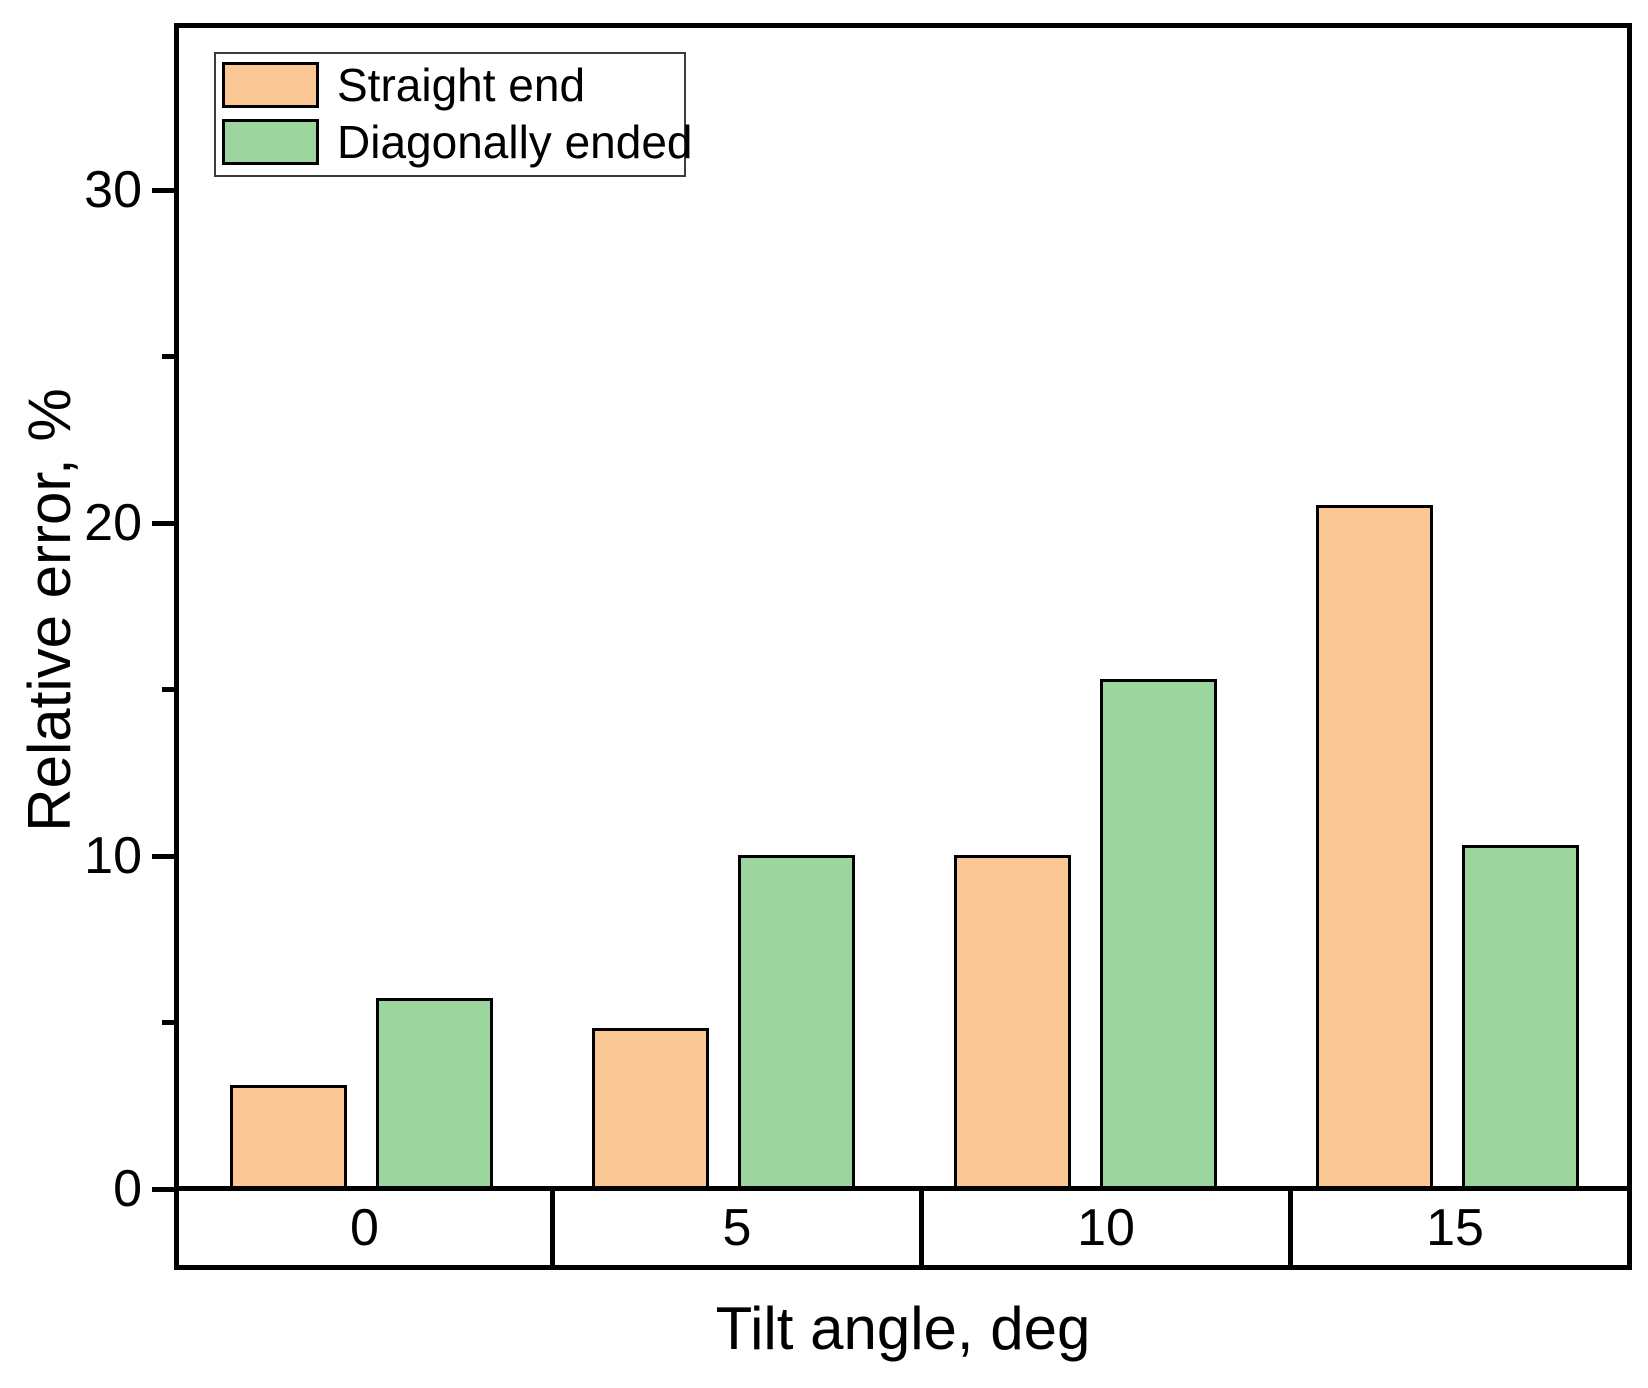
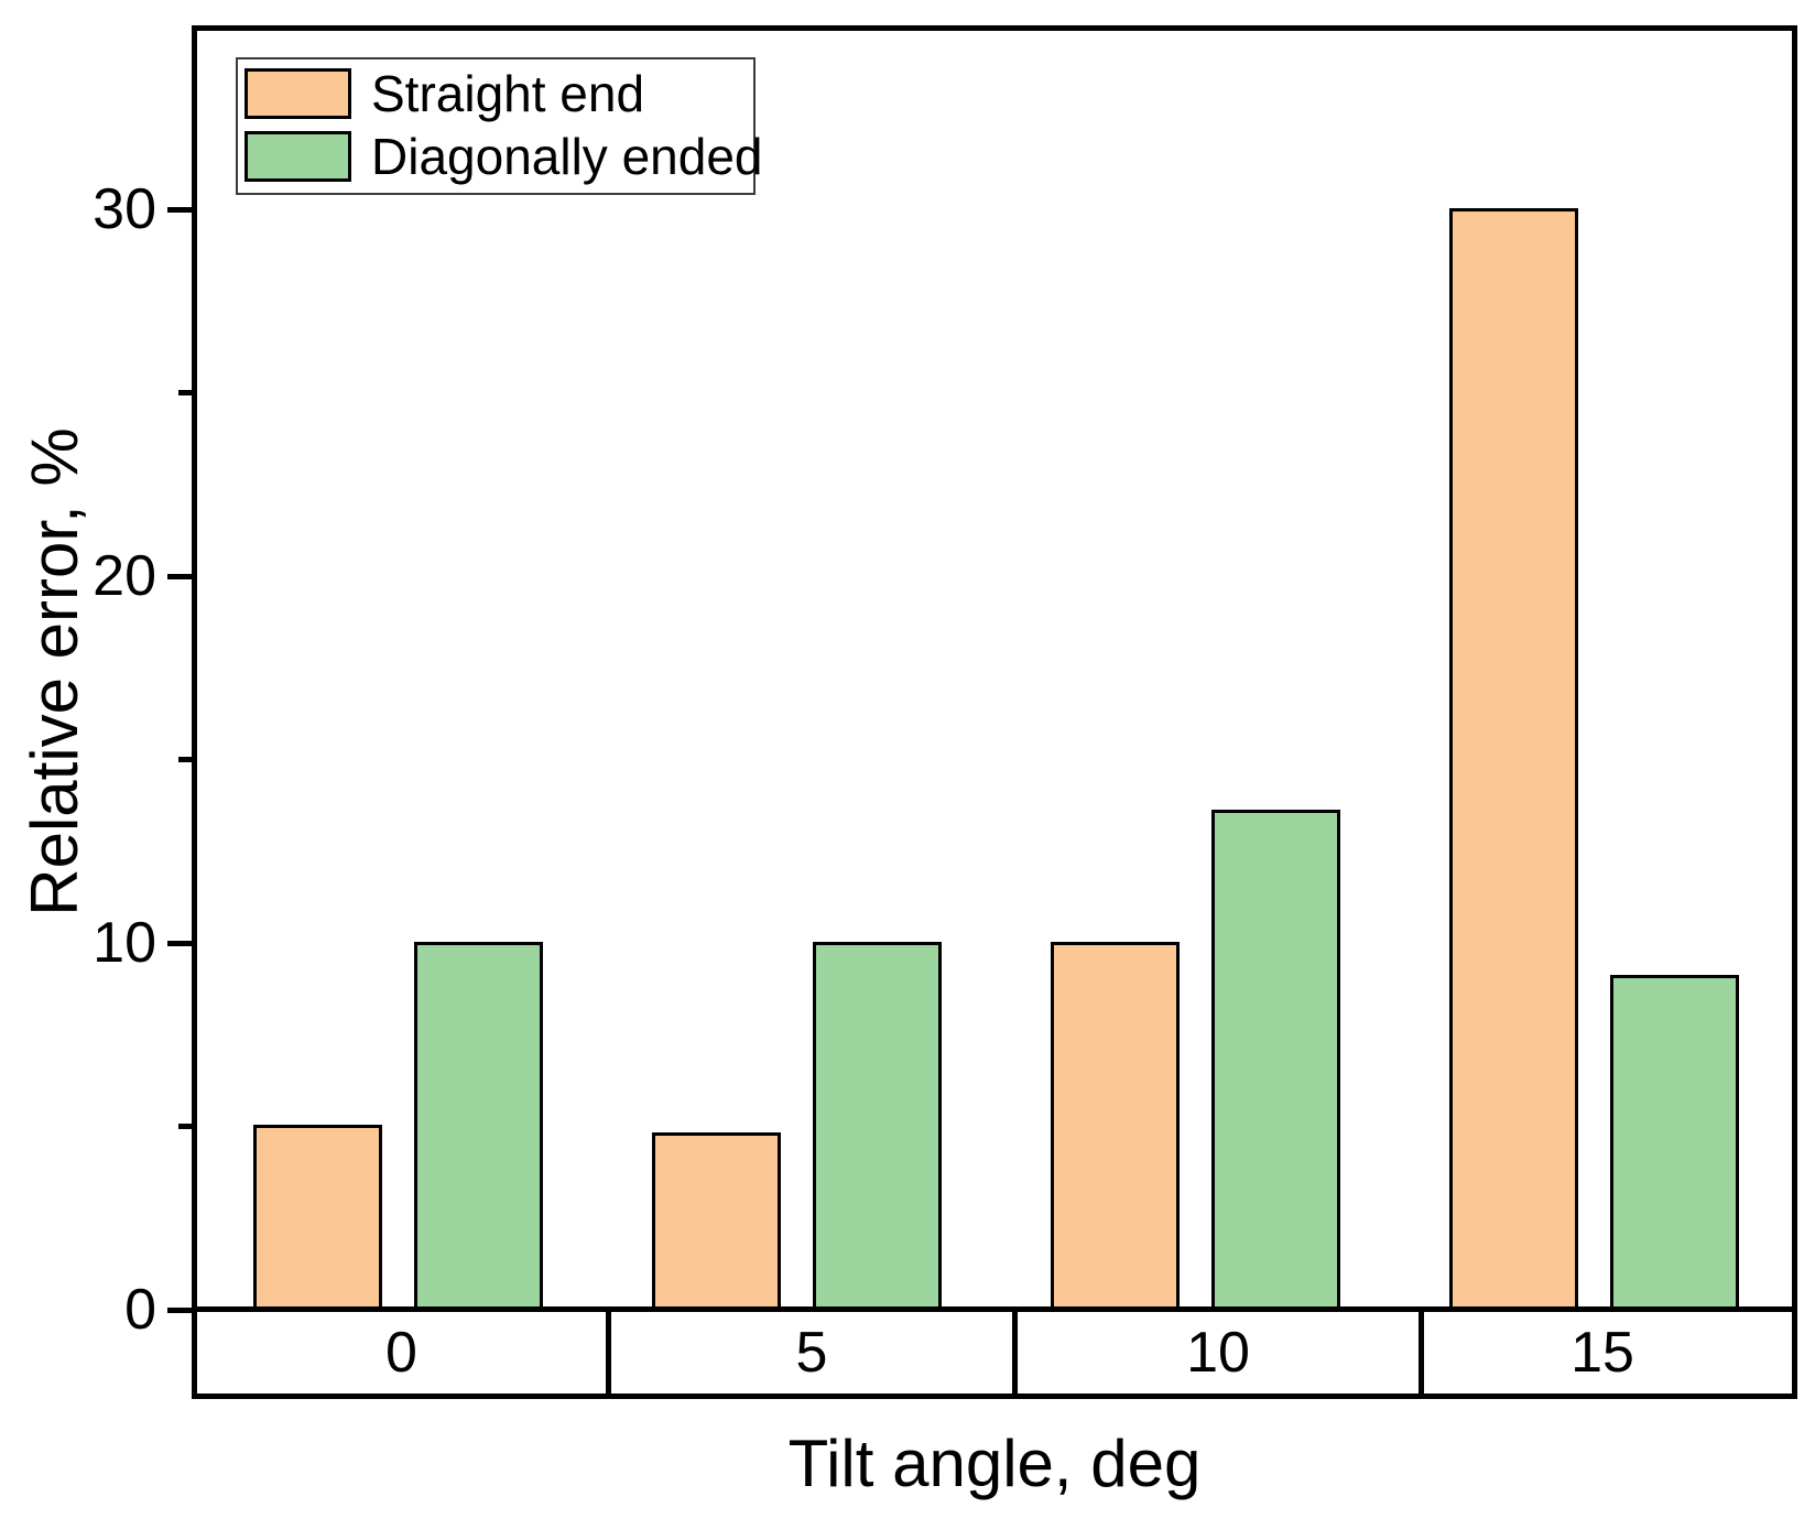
Straight end/0: 3.1 -> 5.0
Diagonally ended/0: 5.7 -> 10.0
Diagonally ended/10: 15.3 -> 13.6
Straight end/15: 20.5 -> 30.0
Diagonally ended/15: 10.3 -> 9.1
